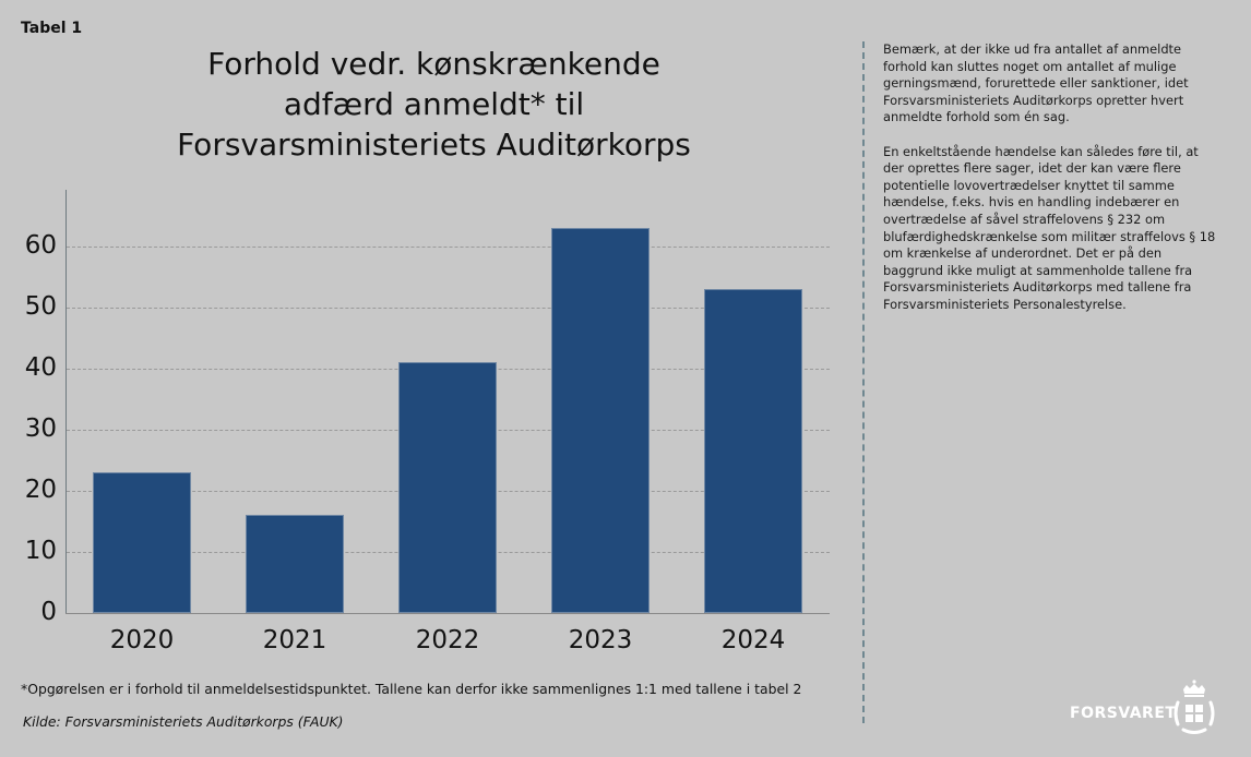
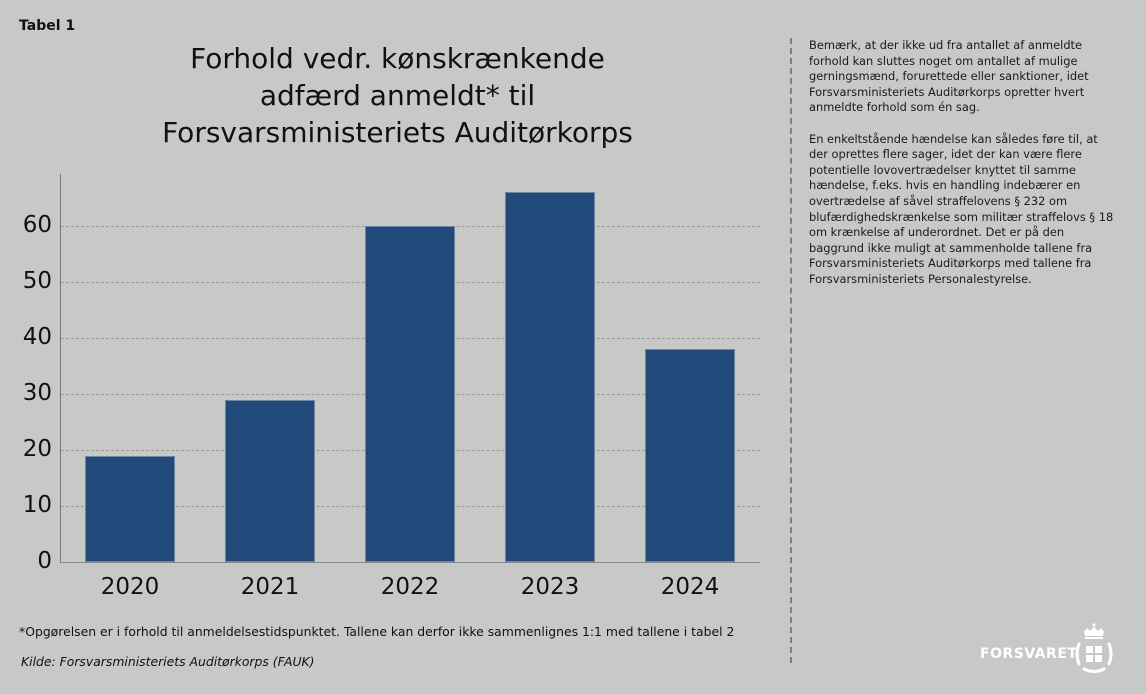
2020: 23 -> 19
2021: 16 -> 29
2022: 41 -> 60
2023: 63 -> 66
2024: 53 -> 38
